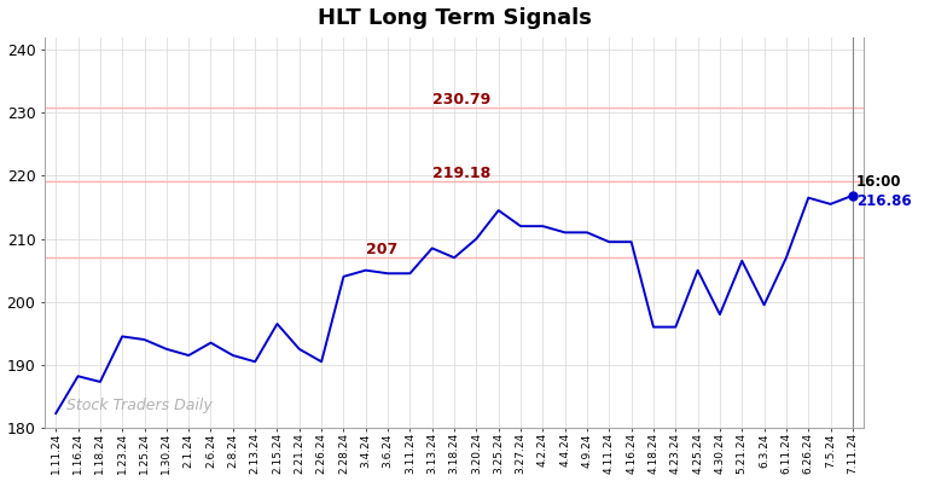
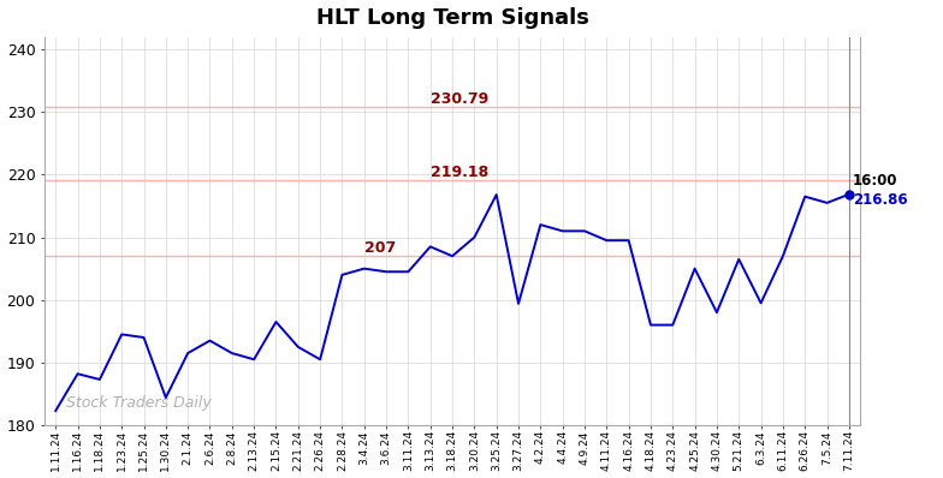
1.30.24: 192.5 -> 184.4
3.25.24: 214.5 -> 216.8
3.27.24: 212.0 -> 199.4
